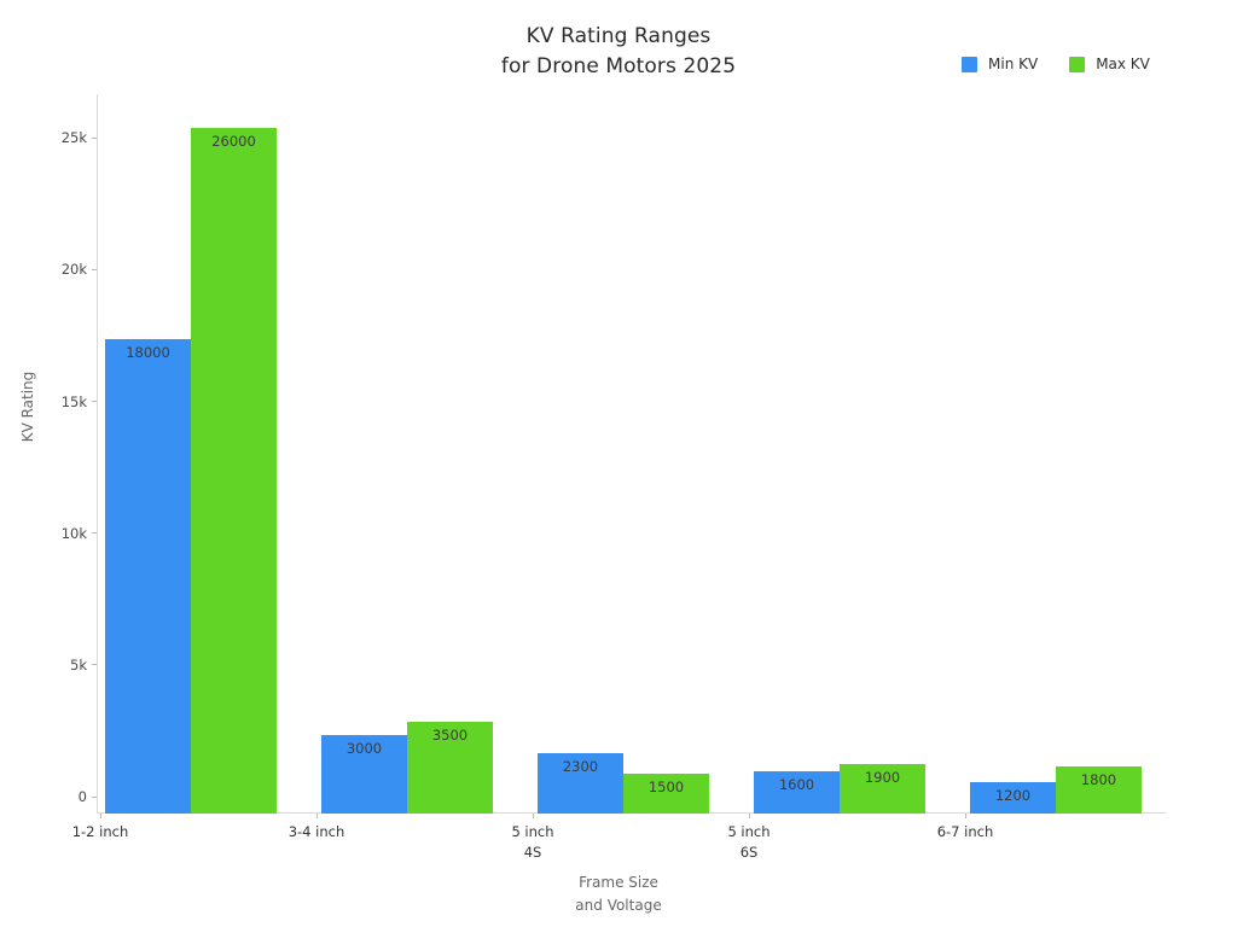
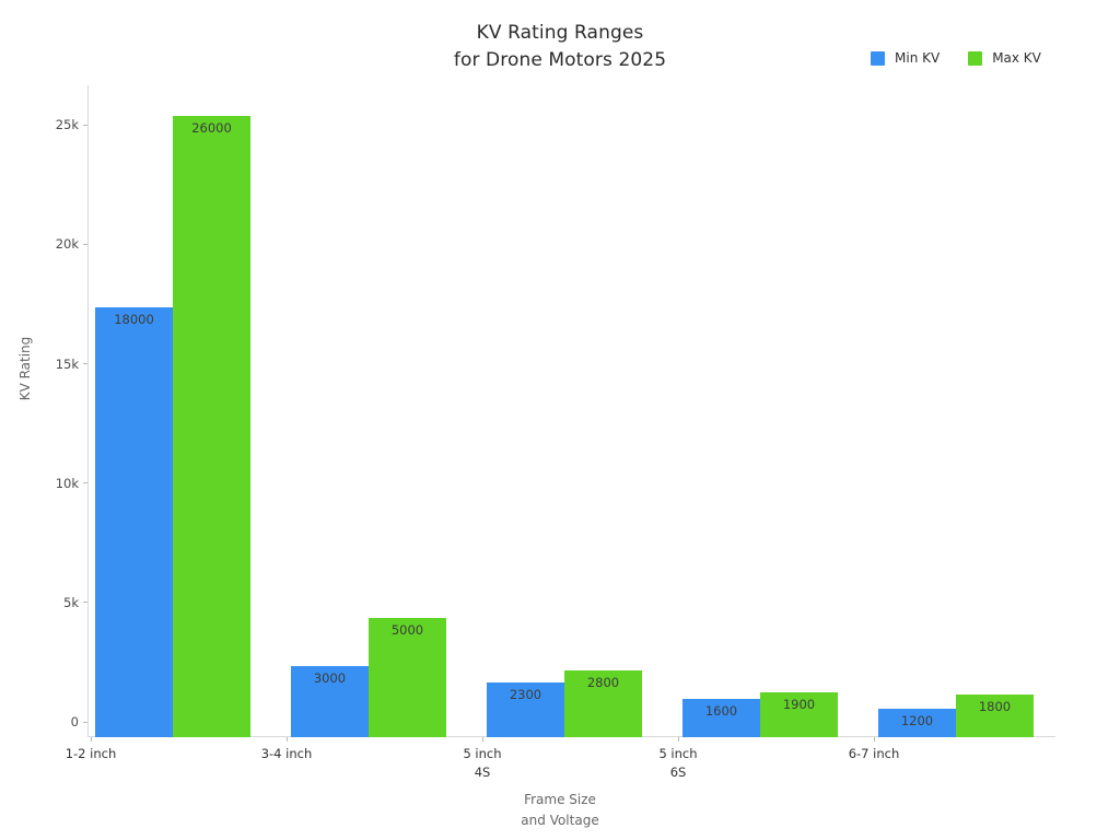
Max KV/3-4 inch: 3500 -> 5000
Max KV/5 inch 4S: 1500 -> 2800
